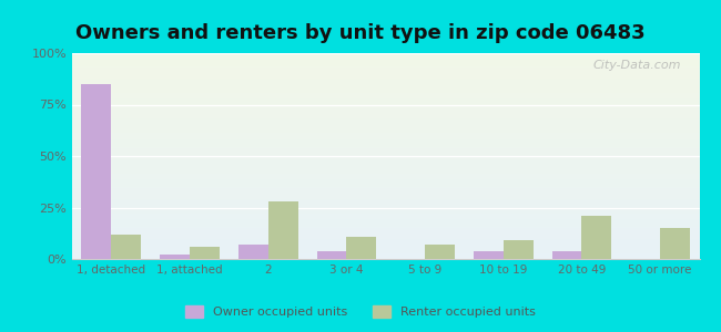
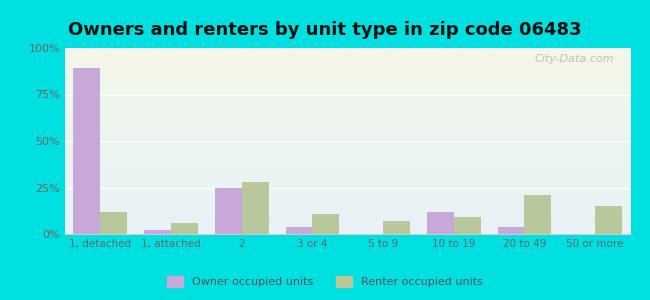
Owner occupied units/1, detached: 85% -> 89%
Owner occupied units/2: 7% -> 25%
Owner occupied units/10 to 19: 4% -> 12%
